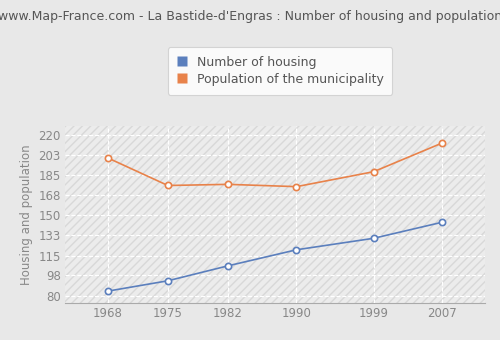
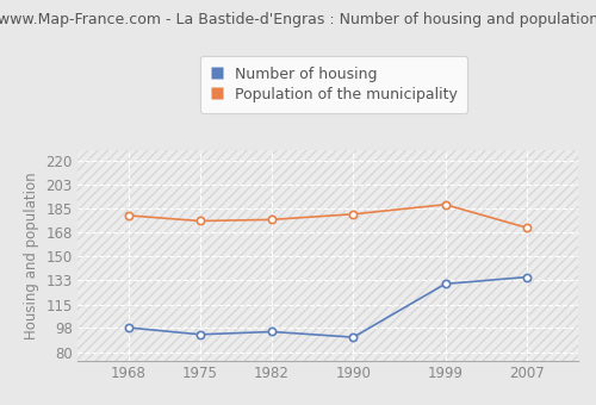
Number of housing/1968: 84 -> 98
Population of the municipality/1968: 200 -> 180
Number of housing/1982: 106 -> 95
Number of housing/1990: 120 -> 91
Population of the municipality/1990: 175 -> 181
Number of housing/2007: 144 -> 135
Population of the municipality/2007: 213 -> 171
